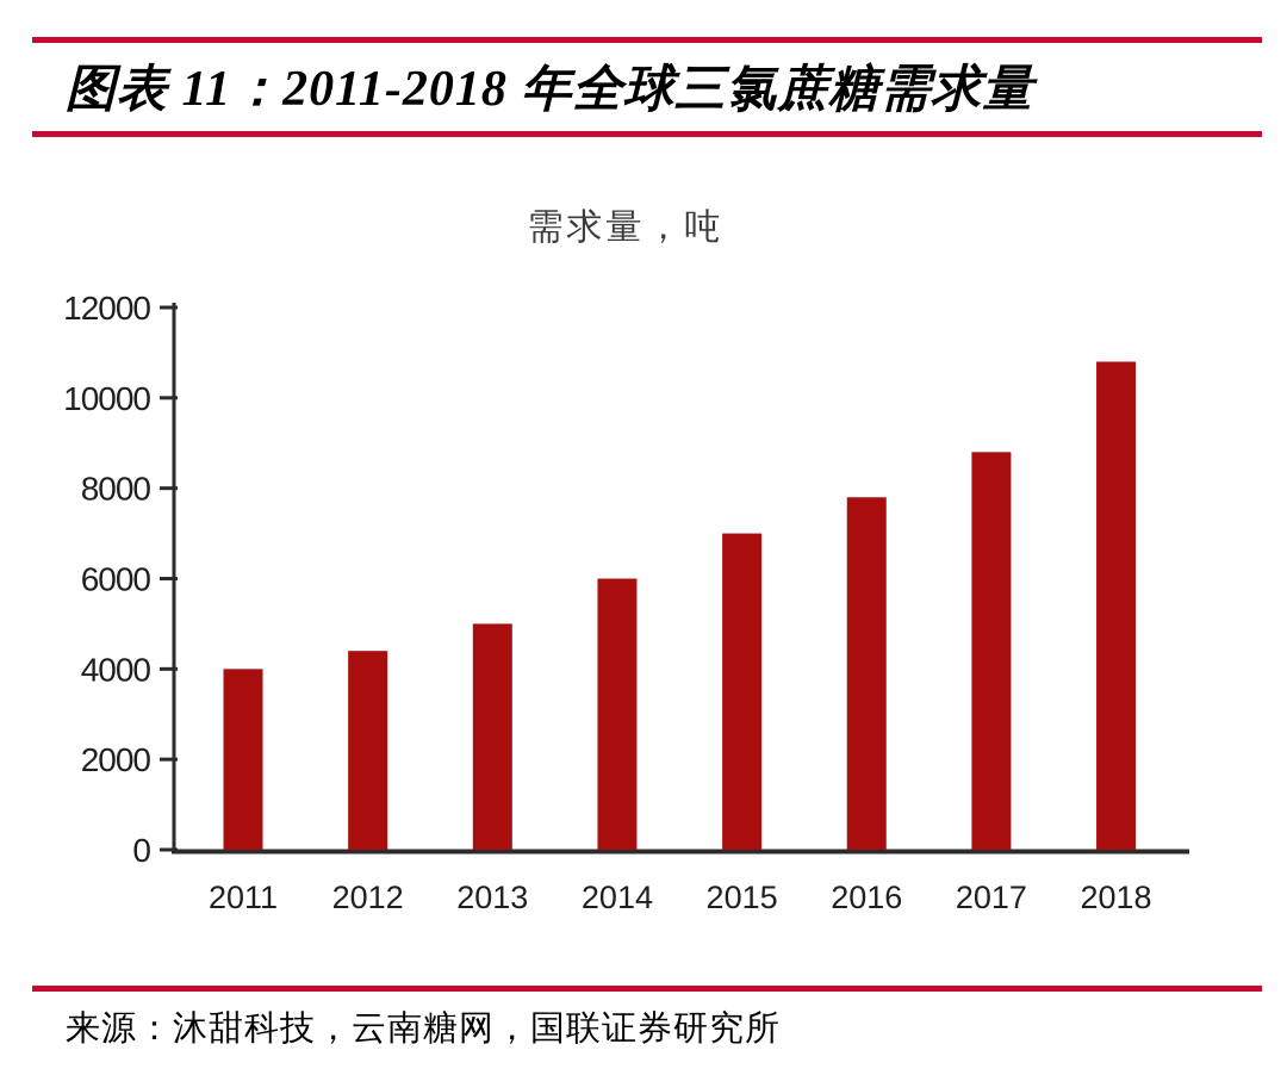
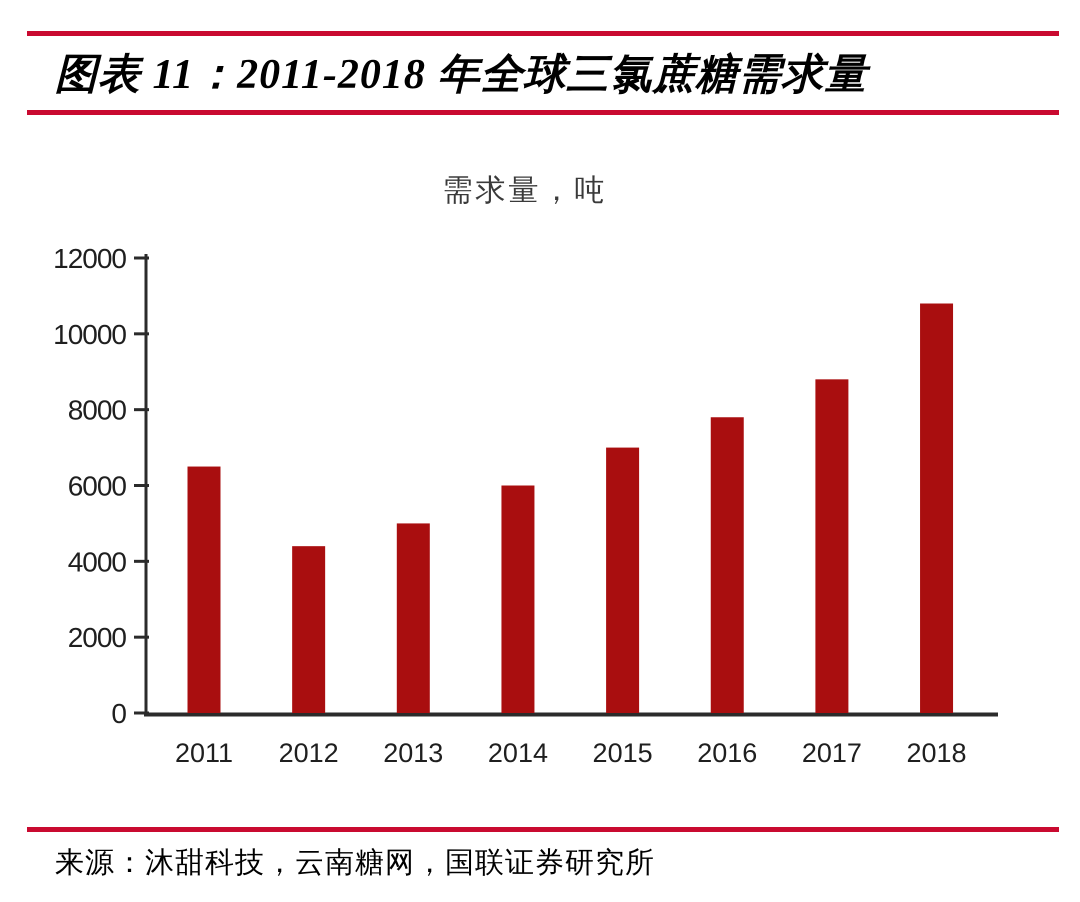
2011: 4000 -> 6500
